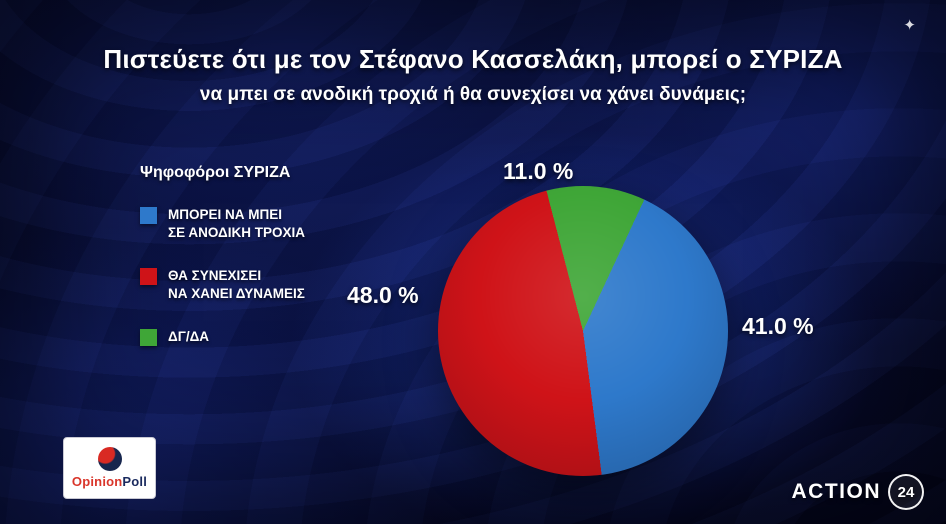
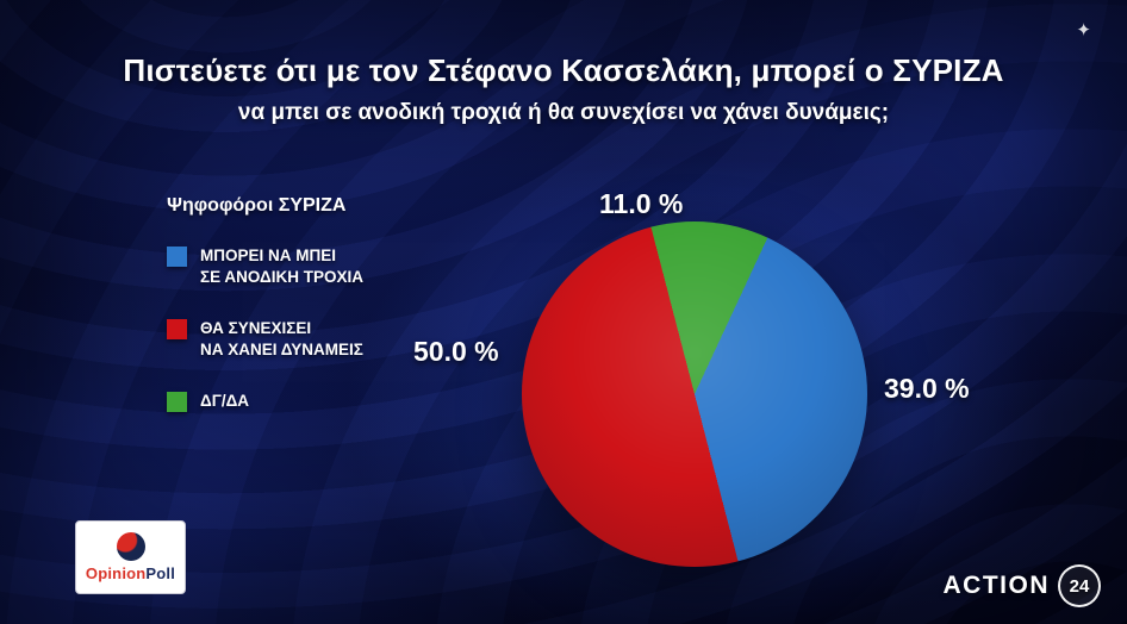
ΜΠΟΡΕΙ ΝΑ ΜΠΕΙ ΣΕ ΑΝΟΔΙΚΗ ΤΡΟΧΙΑ: 41.0 -> 39.0
ΘΑ ΣΥΝΕΧΙΣΕΙ ΝΑ ΧΑΝΕΙ ΔΥΝΑΜΕΙΣ: 48.0 -> 50.0
